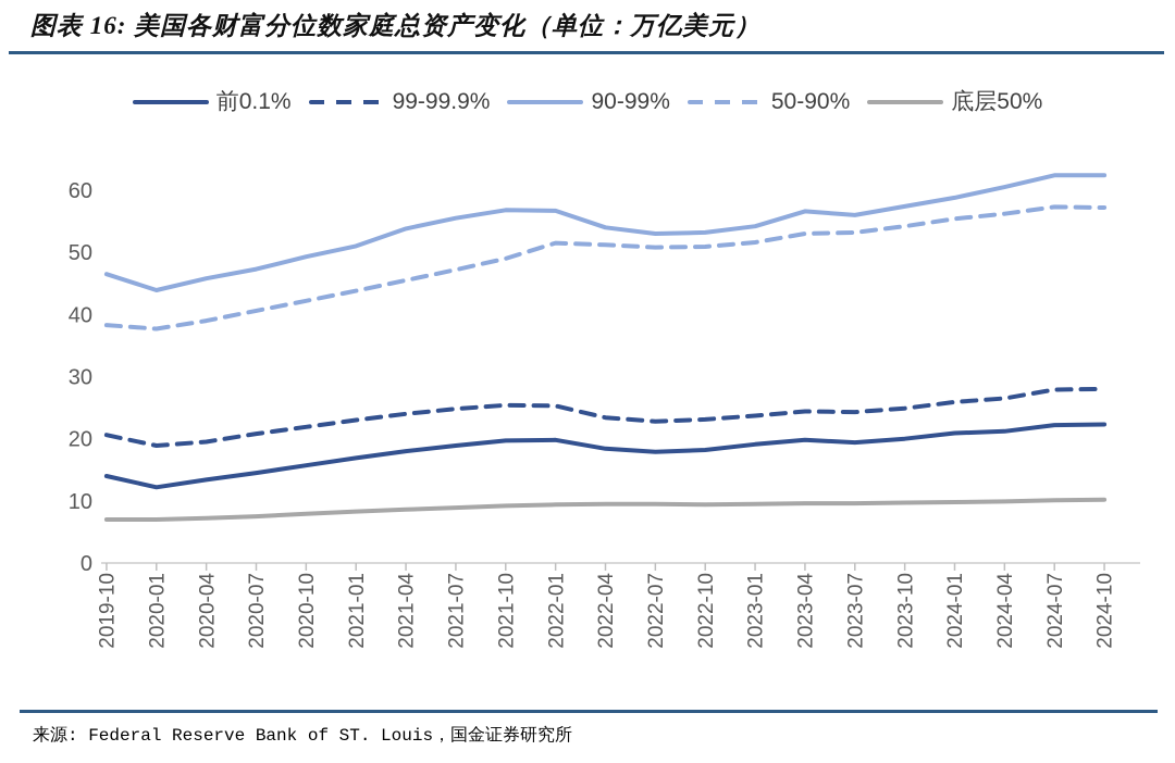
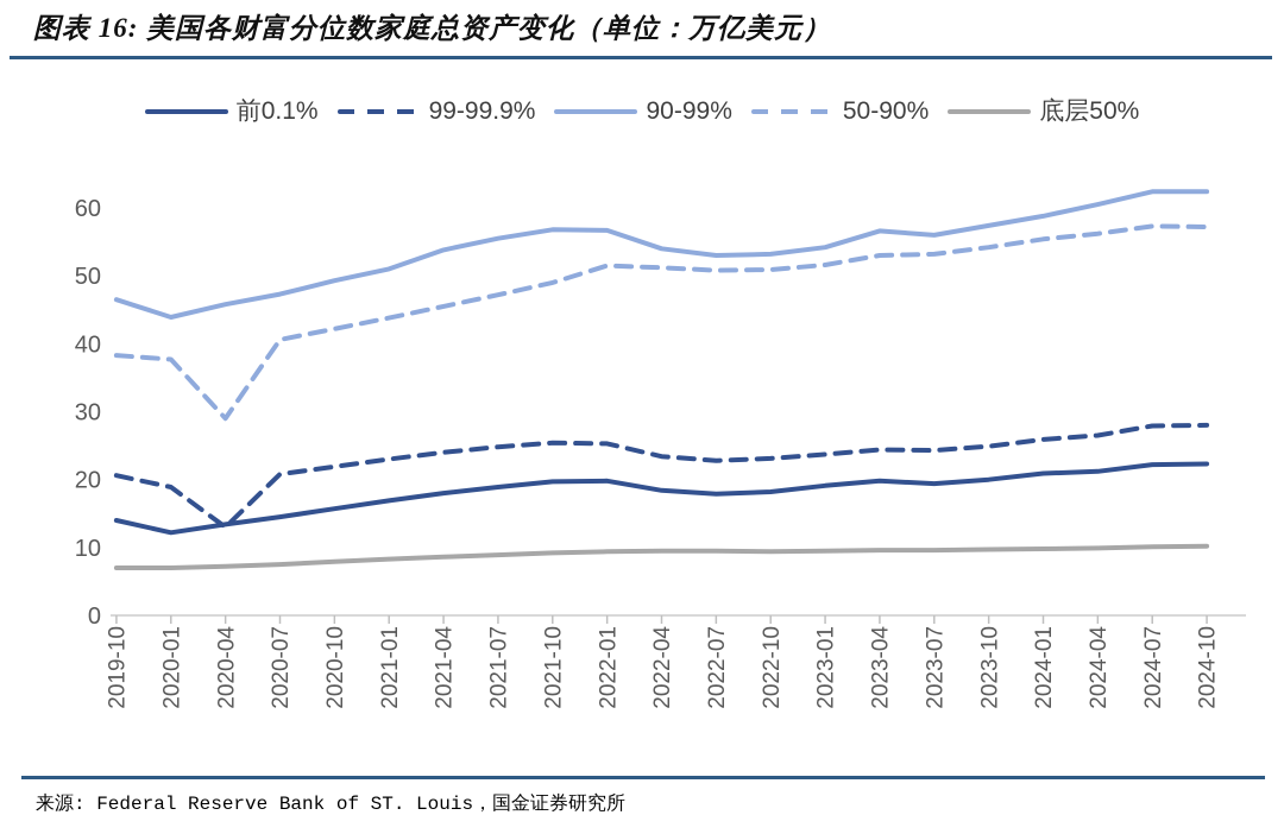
99-99.9%/2020-04: 20 -> 13
50-90%/2020-04: 39 -> 29
